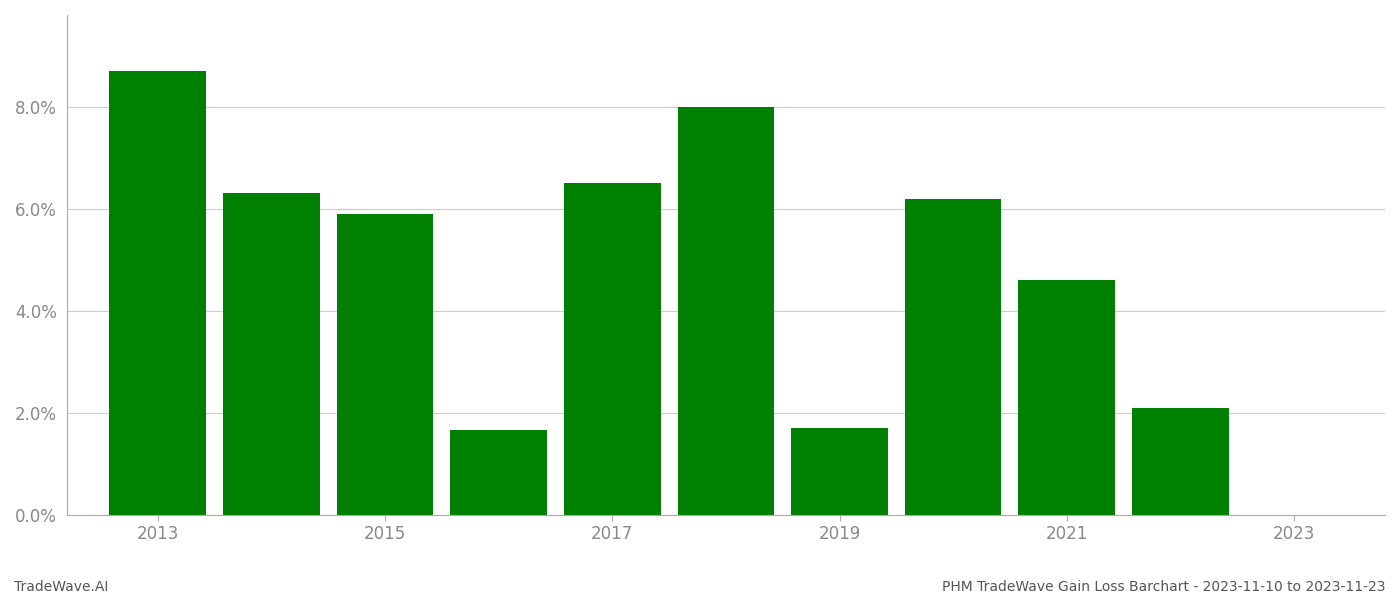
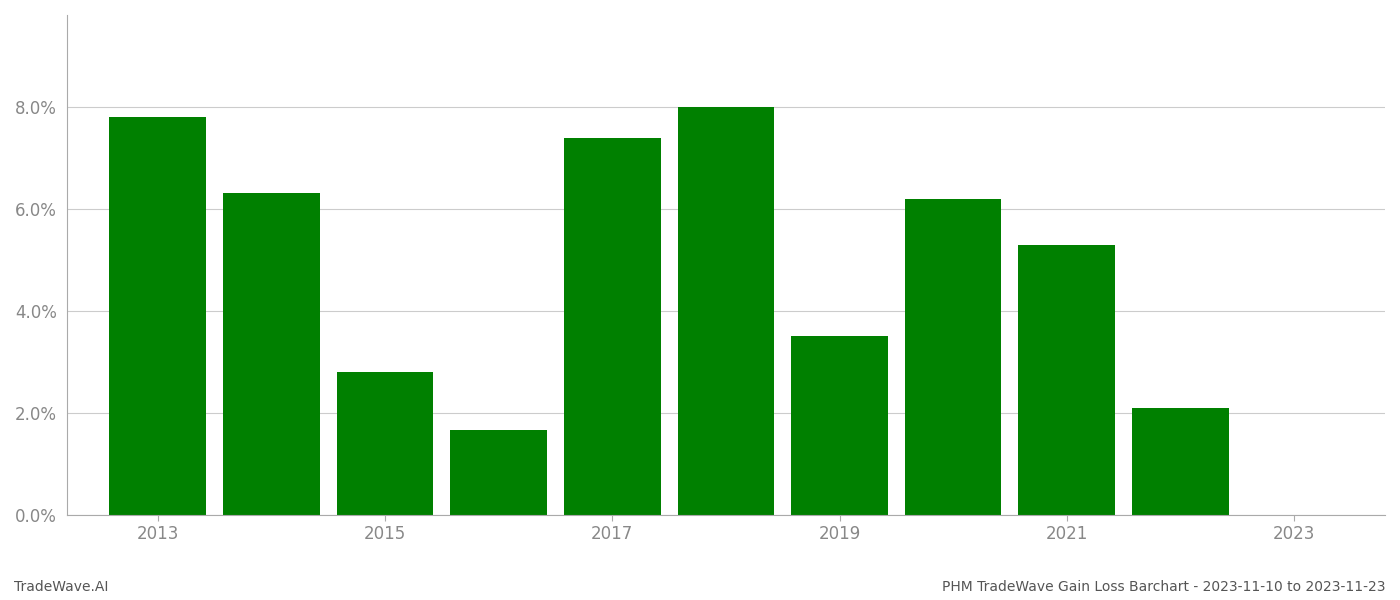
2013: 8.70% -> 7.80%
2015: 5.90% -> 2.80%
2017: 6.50% -> 7.38%
2019: 1.70% -> 3.50%
2021: 4.60% -> 5.28%
